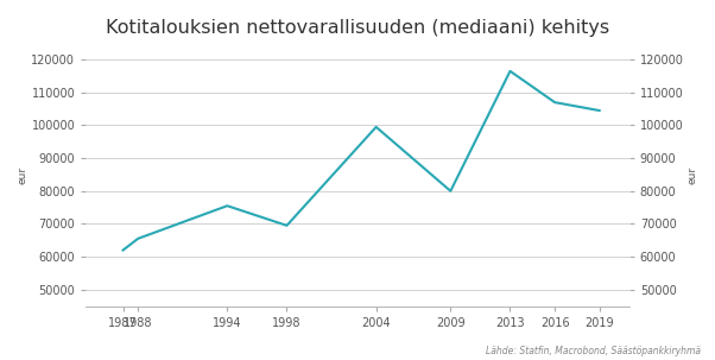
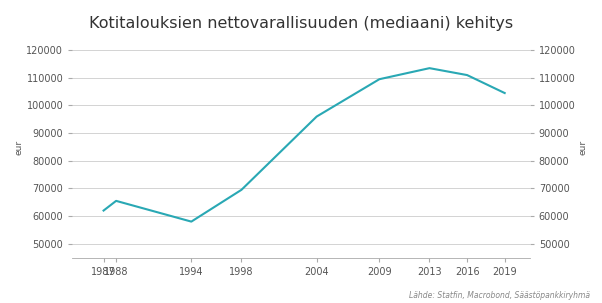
1994: 75500 -> 58000
2004: 99500 -> 96000
2009: 80000 -> 109500
2013: 116500 -> 113500
2016: 107000 -> 111000
